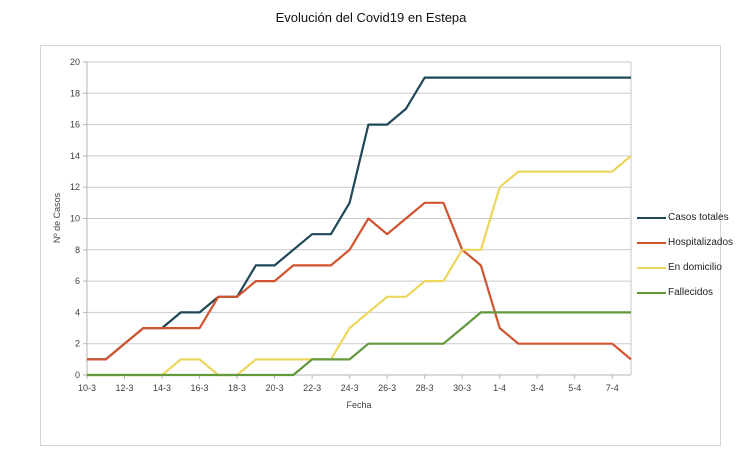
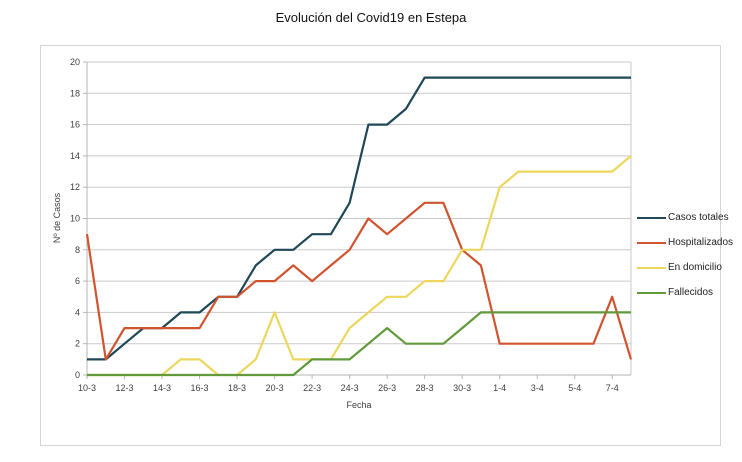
Hospitalizados/10-3: 1 -> 9
Hospitalizados/12-3: 2 -> 3
Casos totales/20-3: 7 -> 8
En domicilio/20-3: 1 -> 4
Hospitalizados/22-3: 7 -> 6
Fallecidos/26-3: 2 -> 3
Hospitalizados/1-4: 3 -> 2
Hospitalizados/7-4: 2 -> 5
